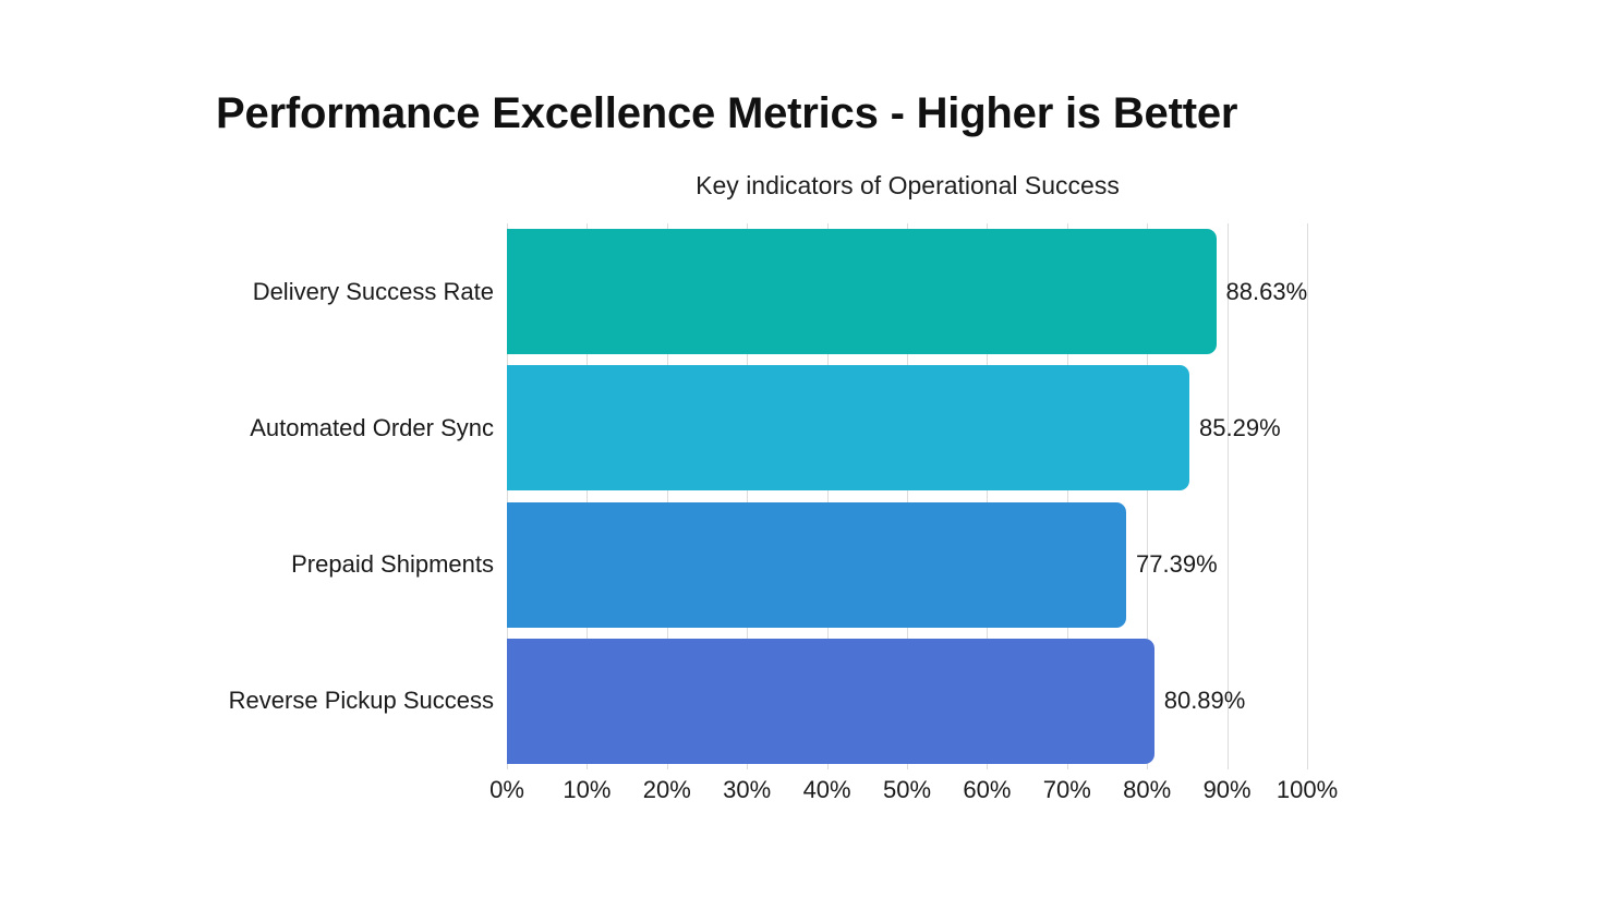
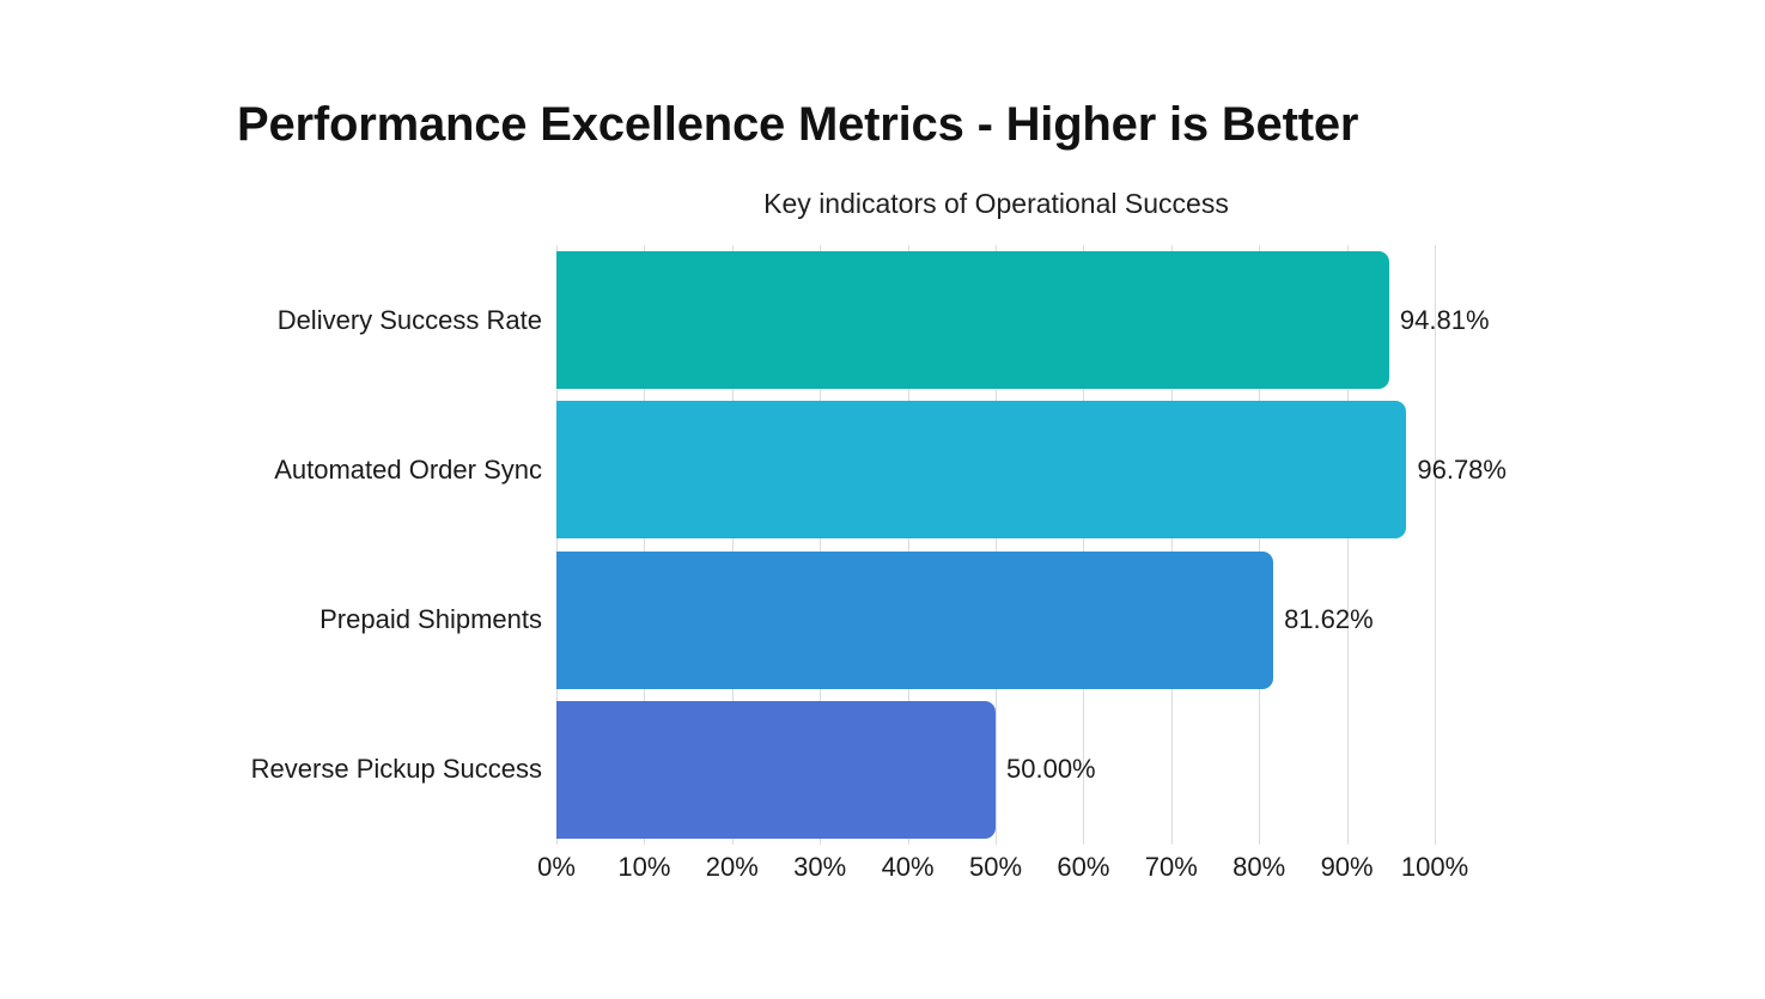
Delivery Success Rate: 88.63% -> 94.81%
Automated Order Sync: 85.29% -> 96.78%
Prepaid Shipments: 77.39% -> 81.62%
Reverse Pickup Success: 80.89% -> 50.00%
